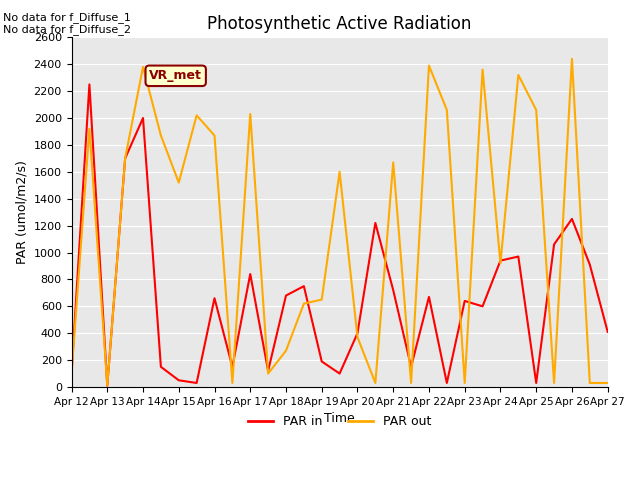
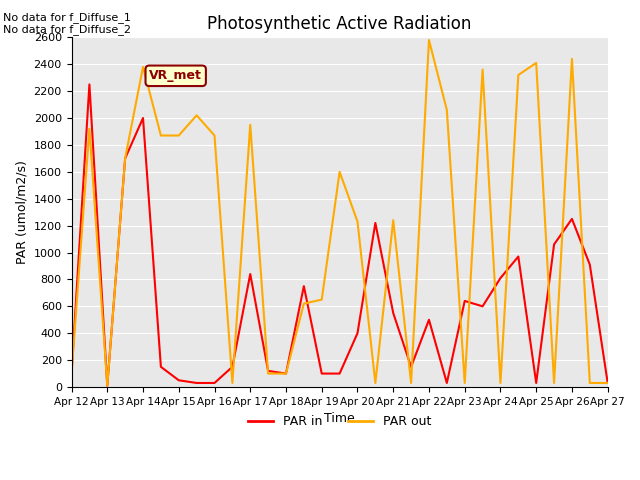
PAR out/Apr 15: 1520 -> 1870
PAR in/Apr 16: 660 -> 30
PAR out/Apr 17: 2030 -> 1950
PAR in/Apr 18: 680 -> 100
PAR out/Apr 18: 270 -> 100
PAR in/Apr 19: 190 -> 100
PAR out/Apr 20: 370 -> 1230
PAR in/Apr 21: 720 -> 550
PAR out/Apr 21: 1670 -> 1240
PAR in/Apr 22: 670 -> 500
PAR out/Apr 22: 2390 -> 2580
PAR in/Apr 24: 940 -> 810
PAR out/Apr 24: 920 -> 30
PAR out/Apr 25: 2060 -> 2410
PAR in/Apr 27: 410 -> 30
